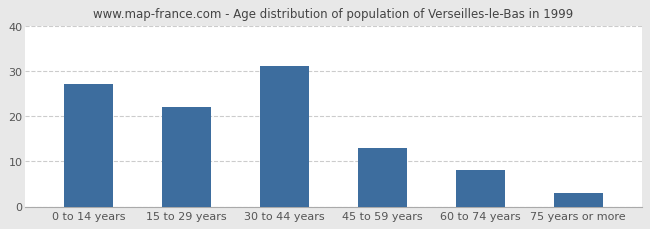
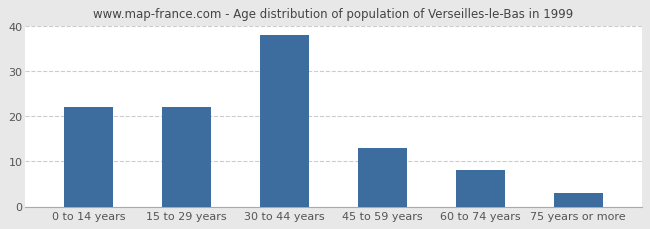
0 to 14 years: 27 -> 22
30 to 44 years: 31 -> 38
